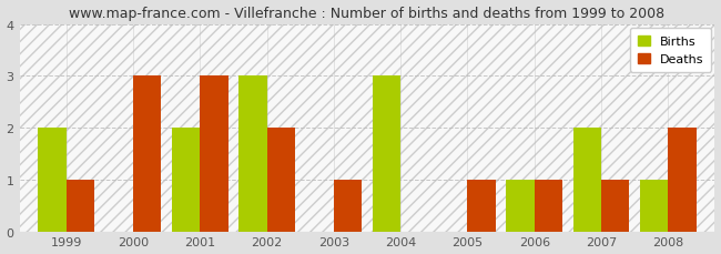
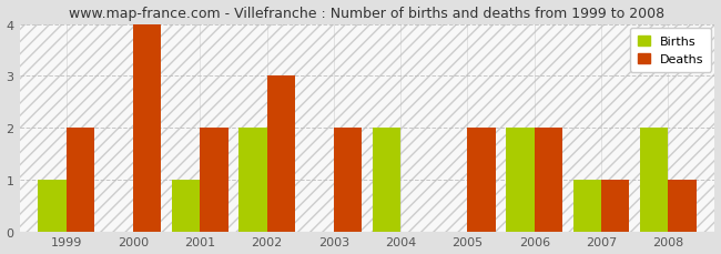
Births/1999: 2 -> 1
Deaths/1999: 1 -> 2
Deaths/2000: 3 -> 4
Births/2001: 2 -> 1
Deaths/2001: 3 -> 2
Births/2002: 3 -> 2
Deaths/2002: 2 -> 3
Deaths/2003: 1 -> 2
Births/2004: 3 -> 2
Deaths/2005: 1 -> 2
Births/2006: 1 -> 2
Deaths/2006: 1 -> 2
Births/2007: 2 -> 1
Births/2008: 1 -> 2
Deaths/2008: 2 -> 1
